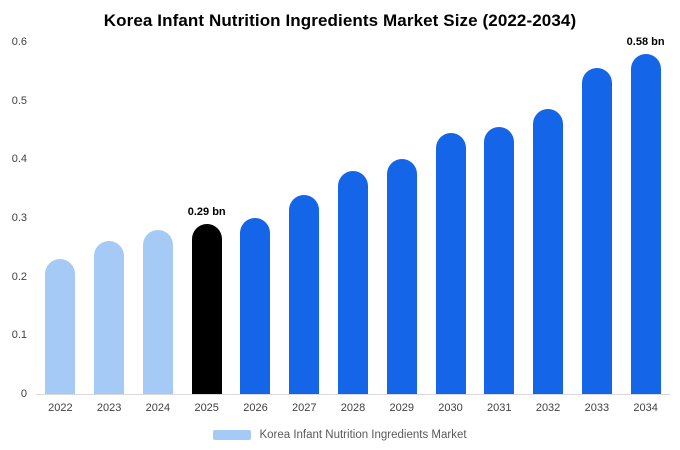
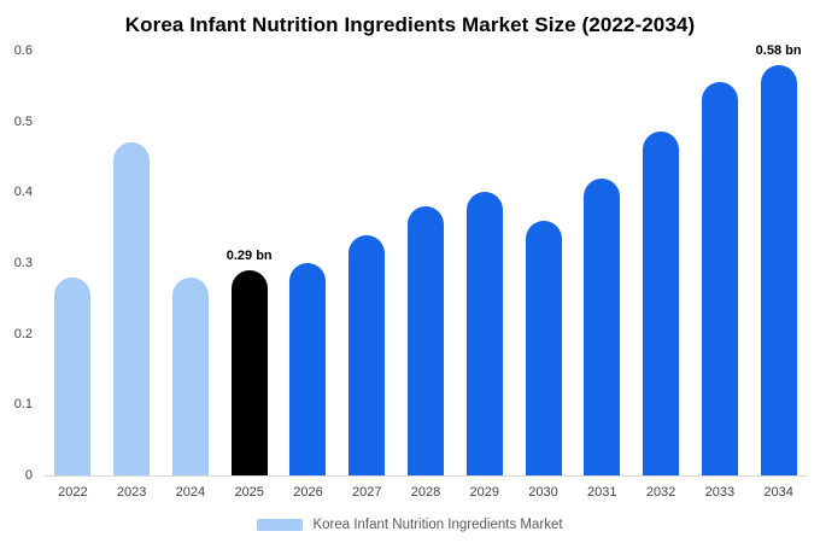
2022: 0.23 -> 0.28
2023: 0.26 -> 0.47
2030: 0.45 -> 0.36
2031: 0.46 -> 0.42
